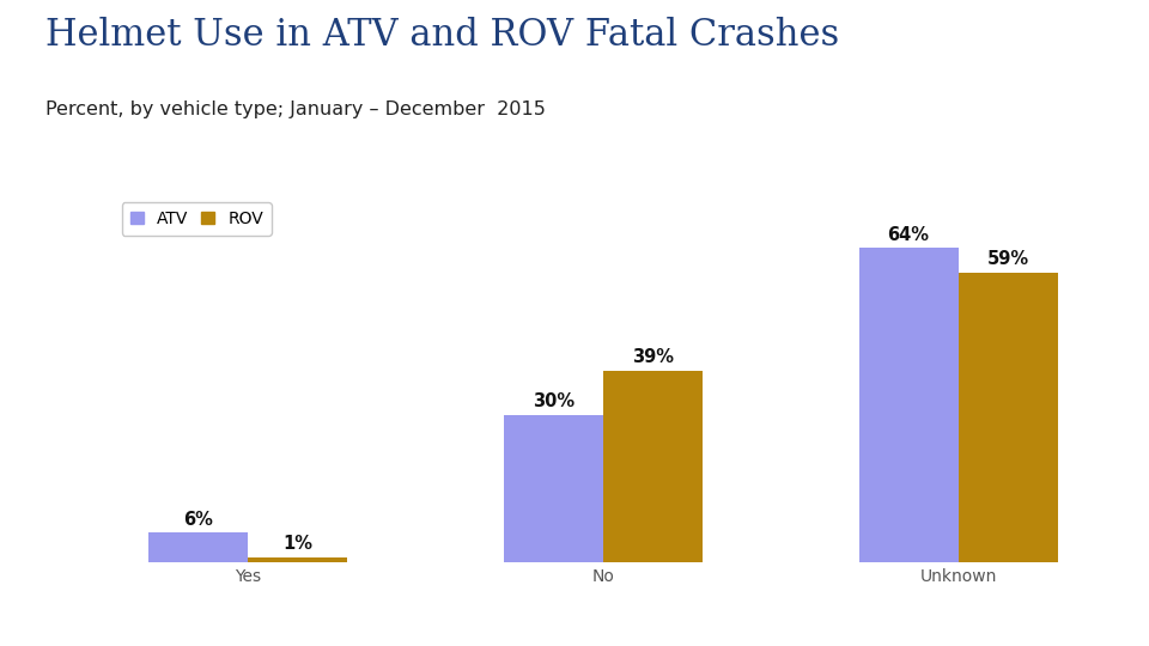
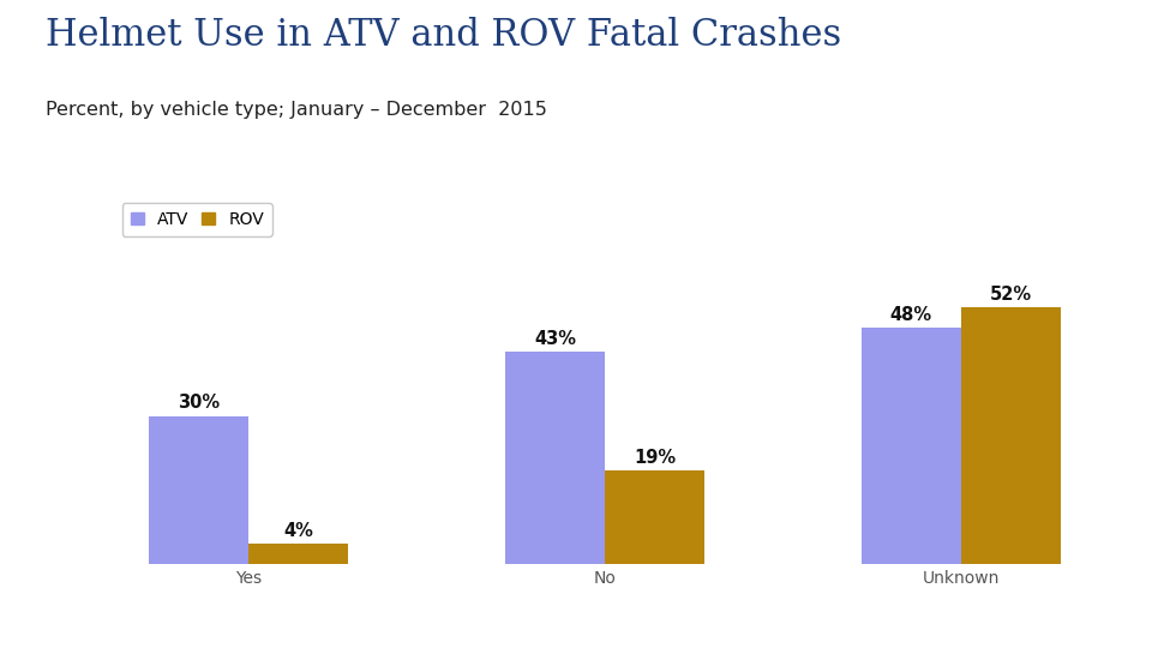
ATV/Yes: 6% -> 30%
ROV/Yes: 1% -> 4%
ATV/No: 30% -> 43%
ROV/No: 39% -> 19%
ATV/Unknown: 64% -> 48%
ROV/Unknown: 59% -> 52%
